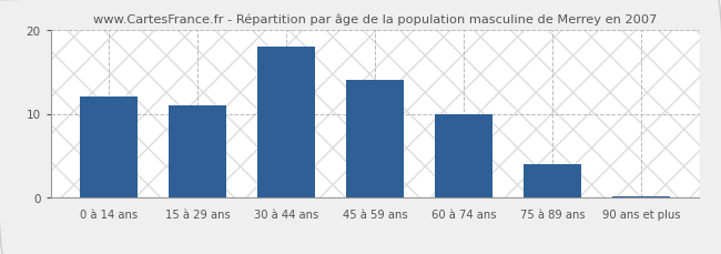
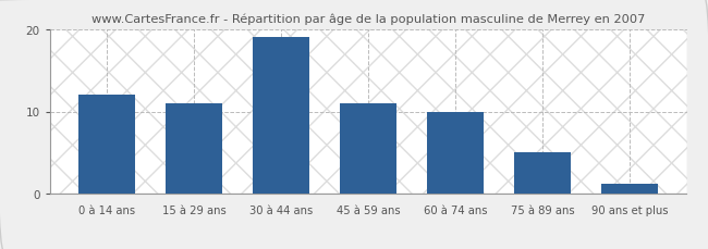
30 à 44 ans: 18.0 -> 19.0
45 à 59 ans: 14.0 -> 11.0
75 à 89 ans: 4.0 -> 5.0
90 ans et plus: 0.2 -> 1.2
